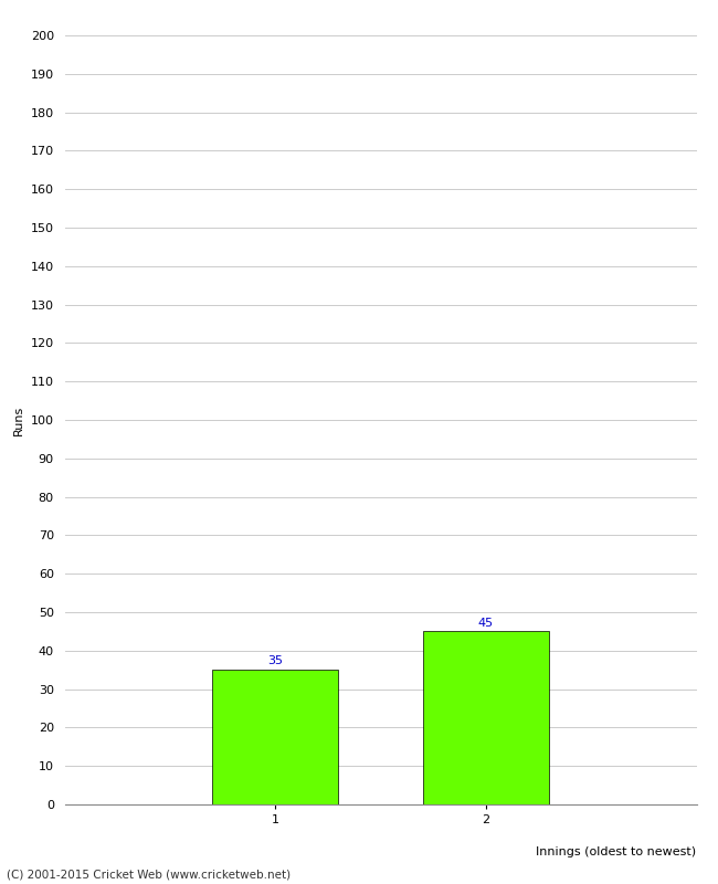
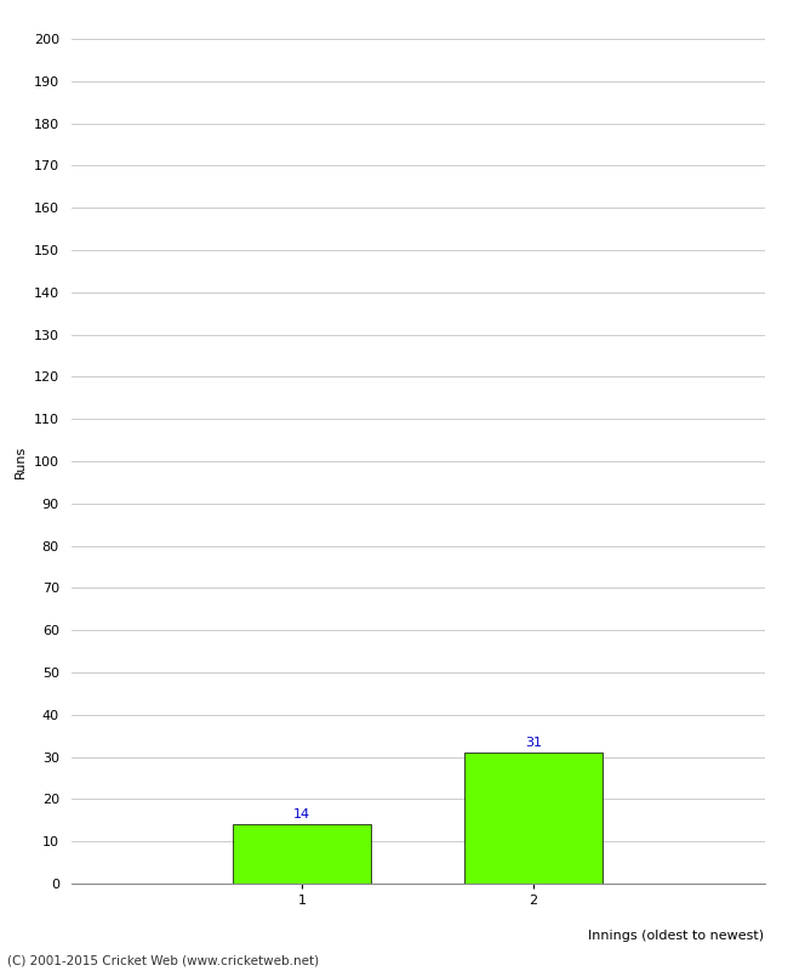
1: 35 -> 14
2: 45 -> 31
